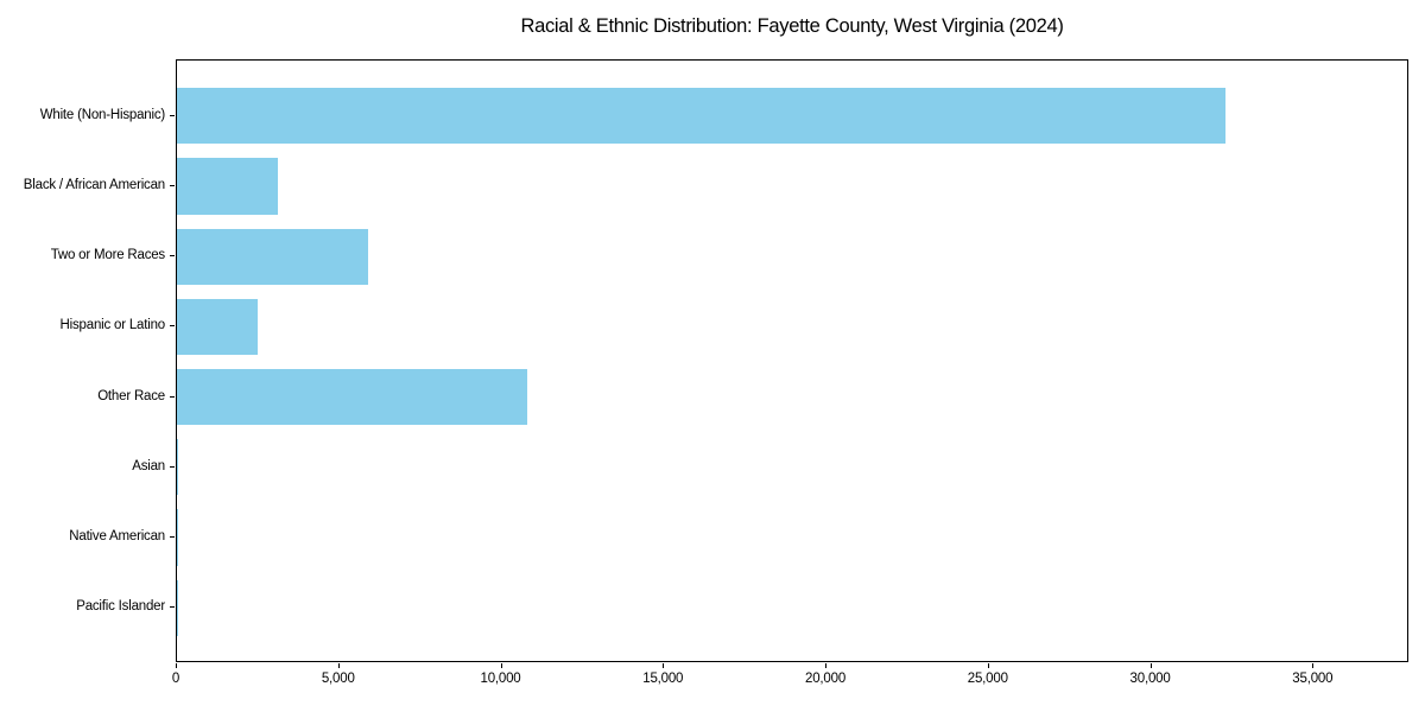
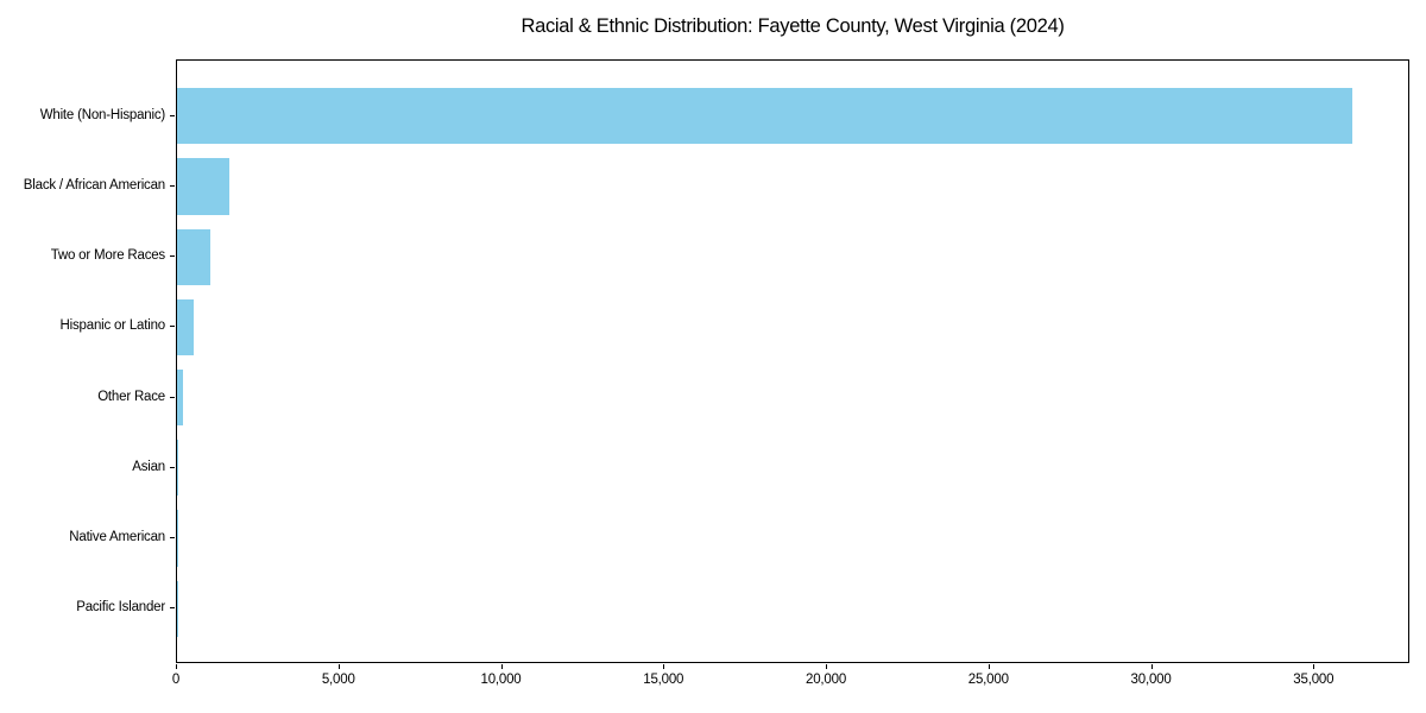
White (Non-Hispanic): 32300 -> 36200
Black / African American: 3100 -> 1600
Two or More Races: 5900 -> 1000
Hispanic or Latino: 2500 -> 500
Other Race: 10800 -> 200
